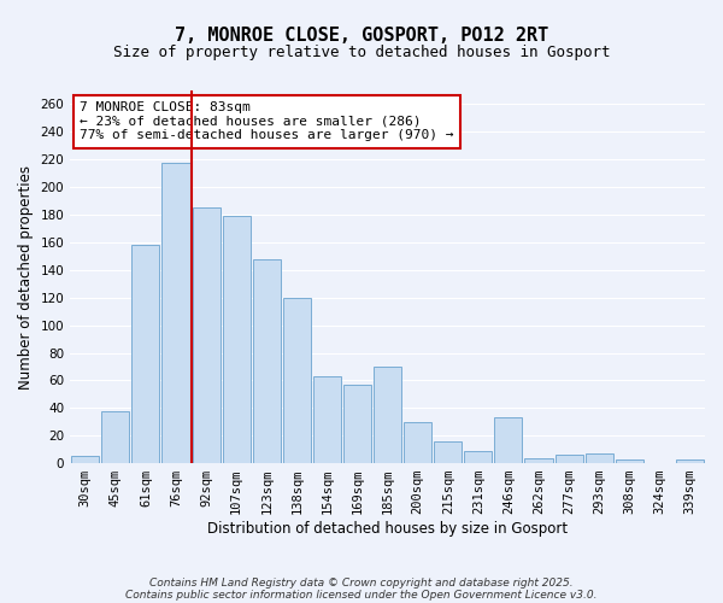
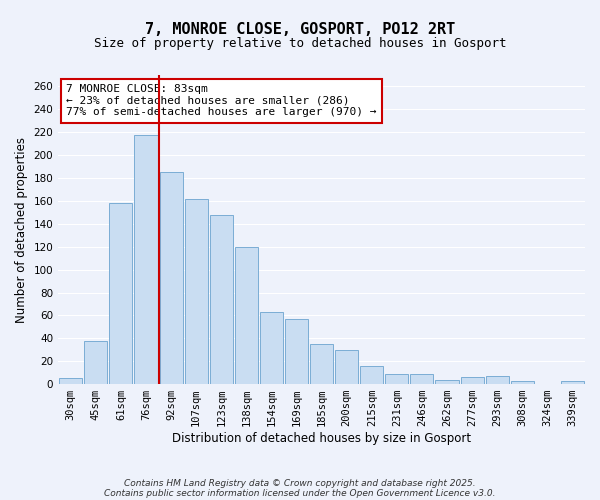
107sqm: 179 -> 162
185sqm: 70 -> 35
246sqm: 33 -> 9
